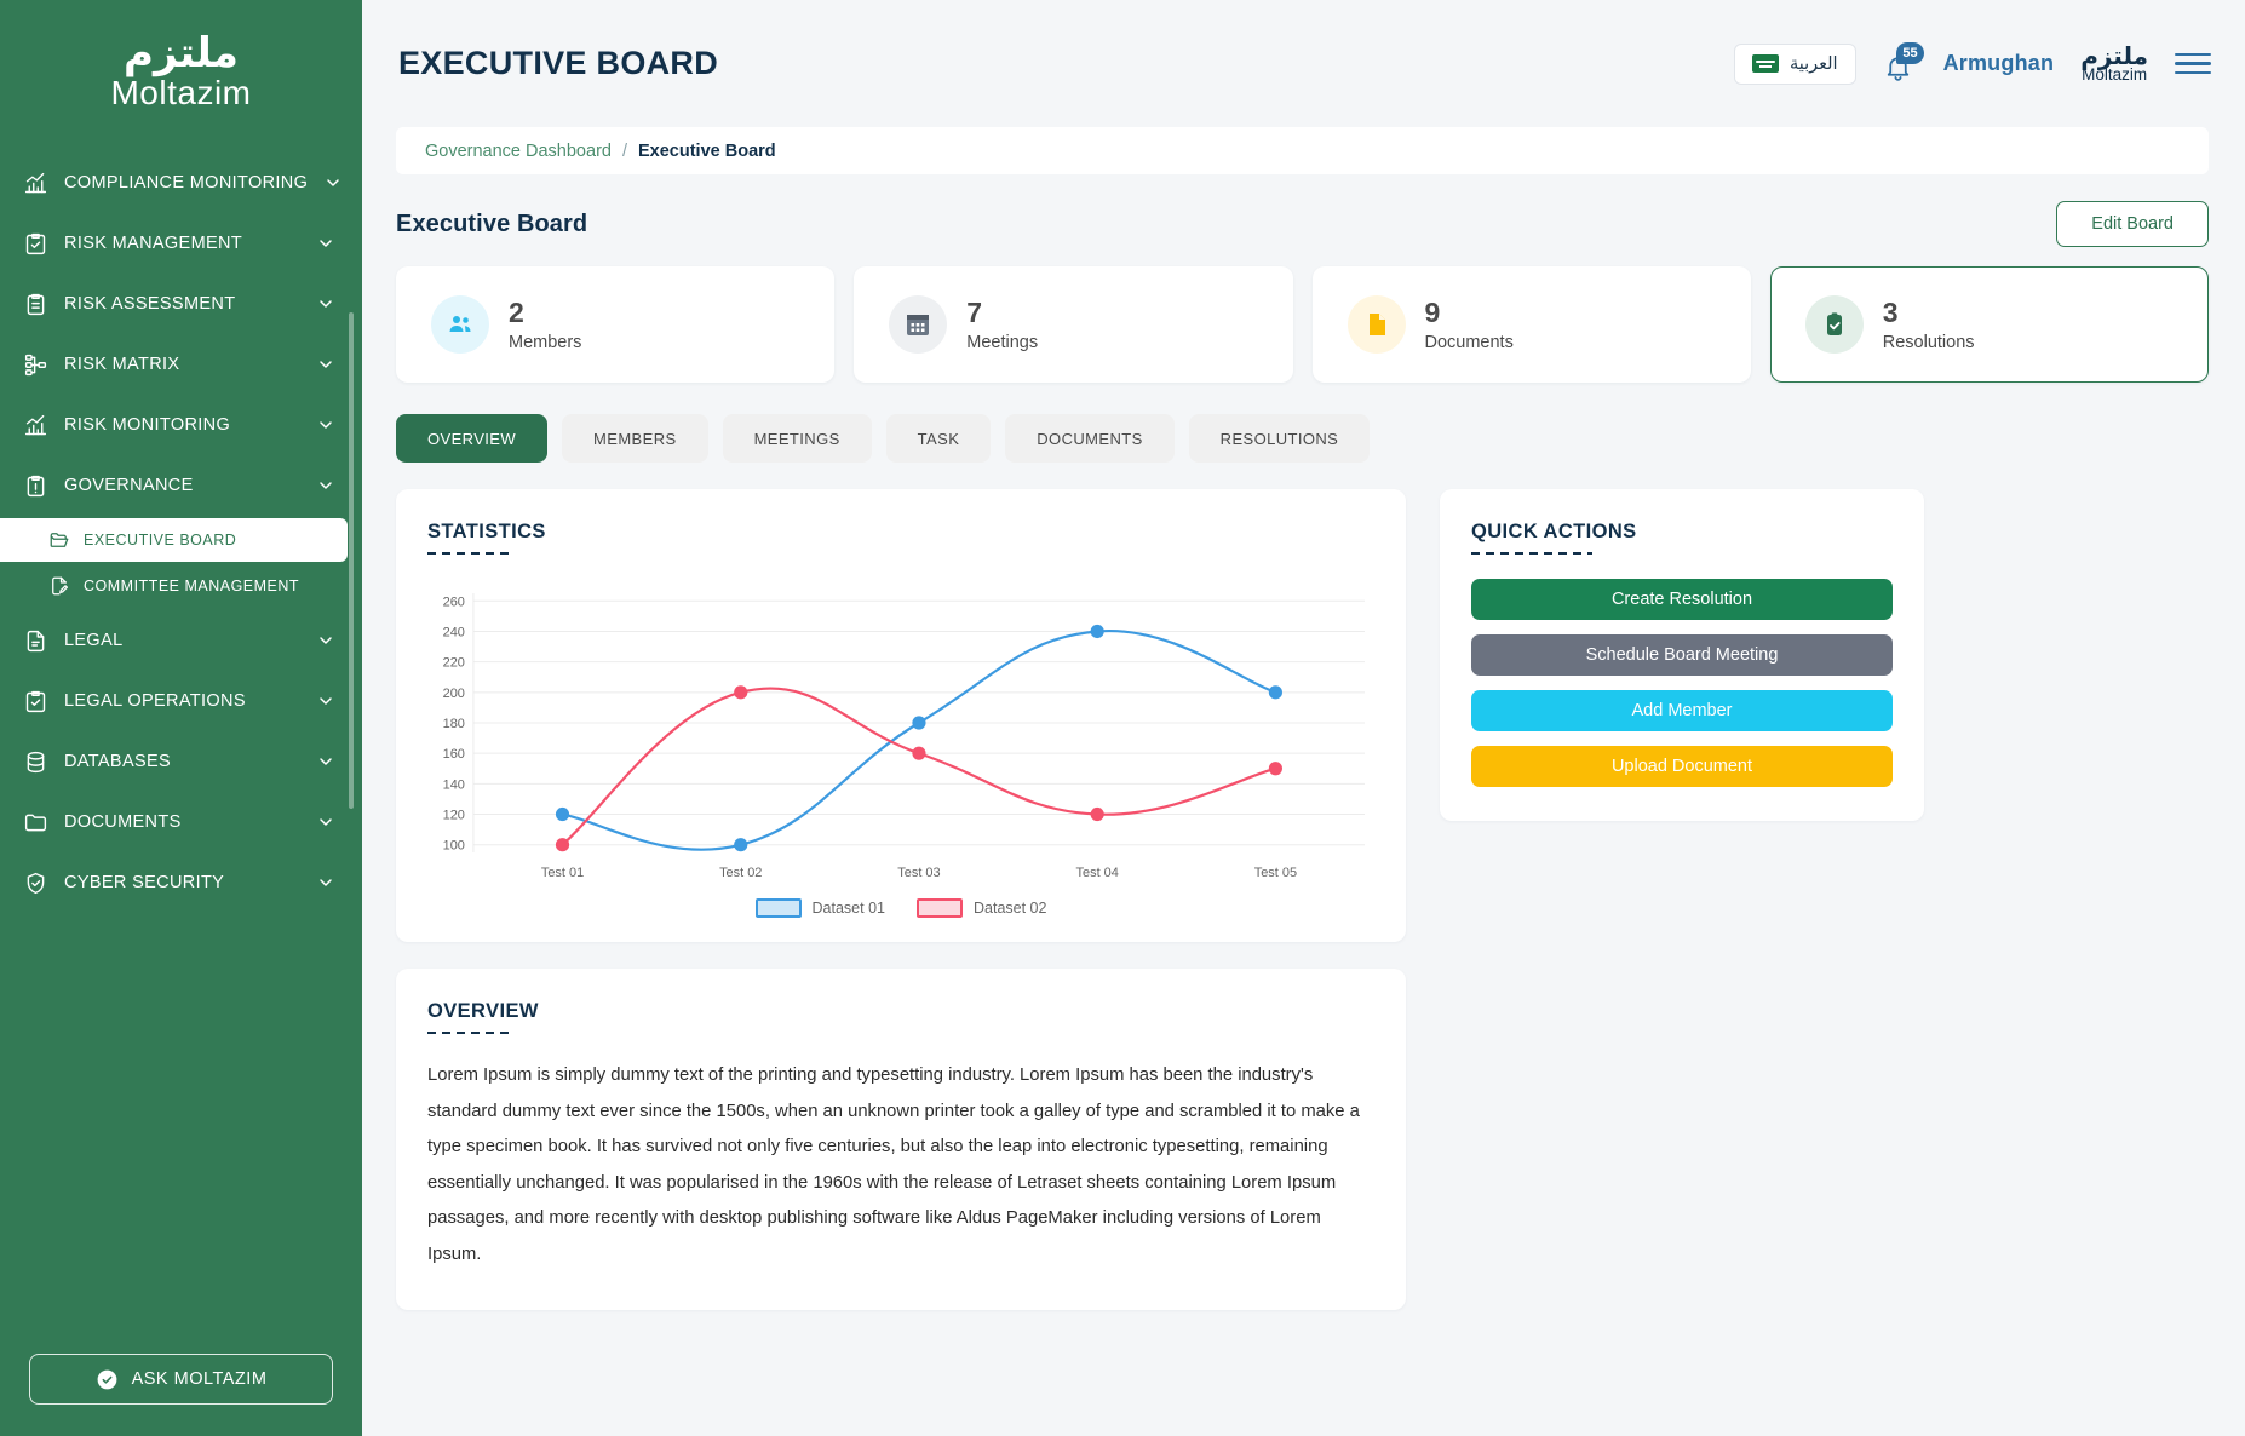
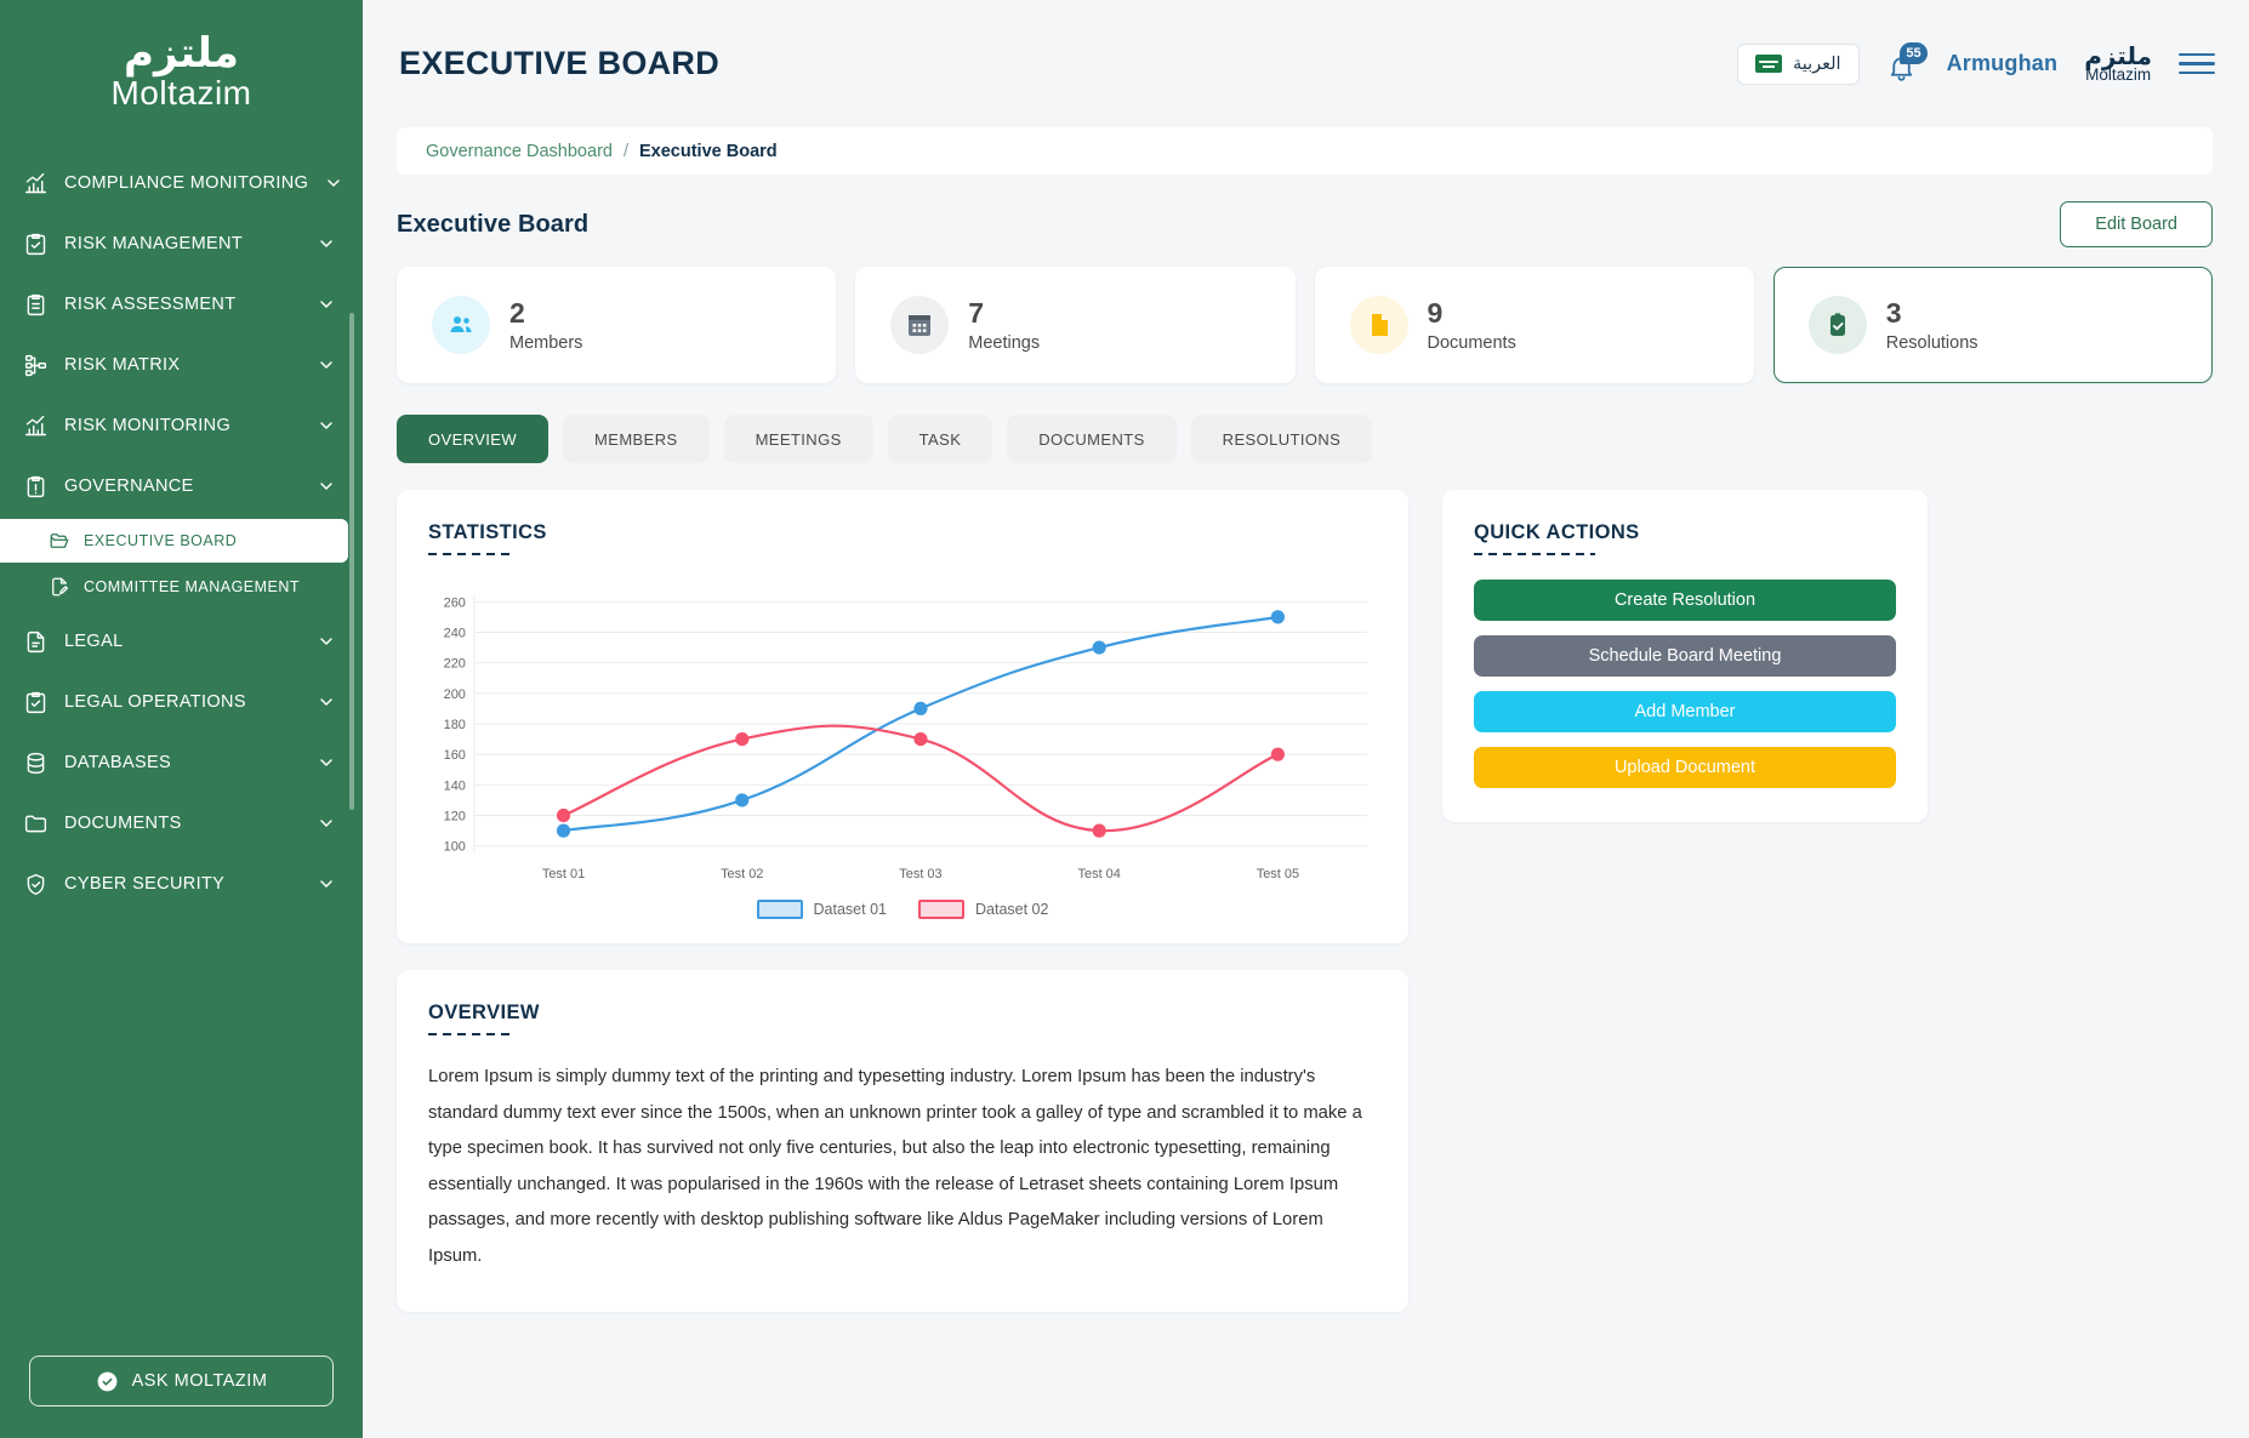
Dataset 01/Test 01: 120 -> 110
Dataset 02/Test 01: 100 -> 120
Dataset 01/Test 02: 100 -> 130
Dataset 02/Test 02: 200 -> 170
Dataset 01/Test 03: 180 -> 190
Dataset 02/Test 03: 160 -> 170
Dataset 01/Test 04: 240 -> 230
Dataset 02/Test 04: 120 -> 110
Dataset 01/Test 05: 200 -> 250
Dataset 02/Test 05: 150 -> 160
